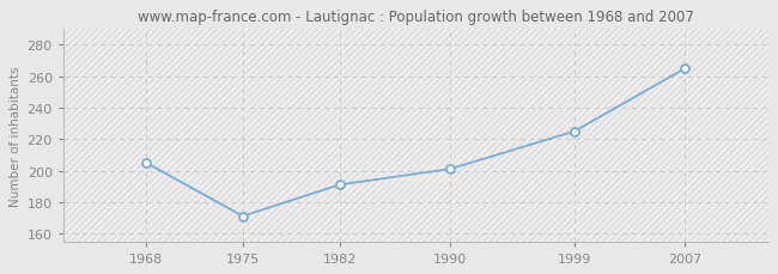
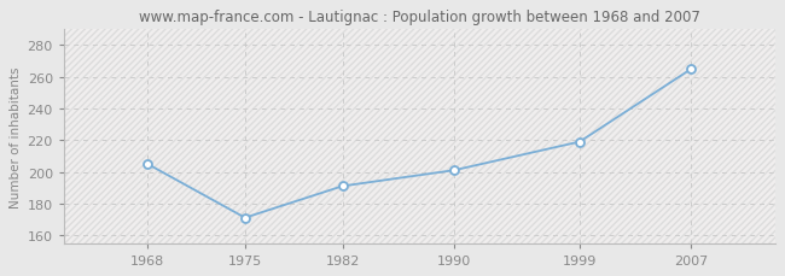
1999: 225 -> 219
